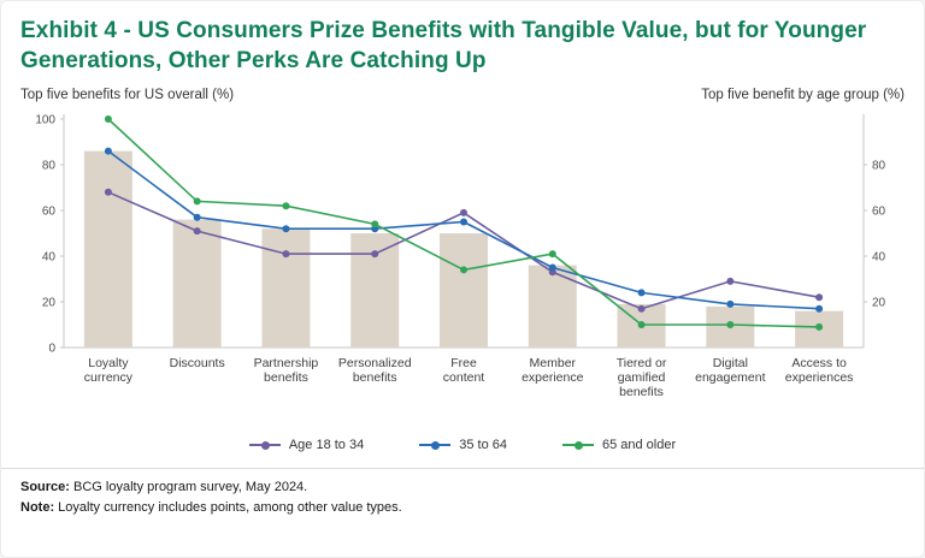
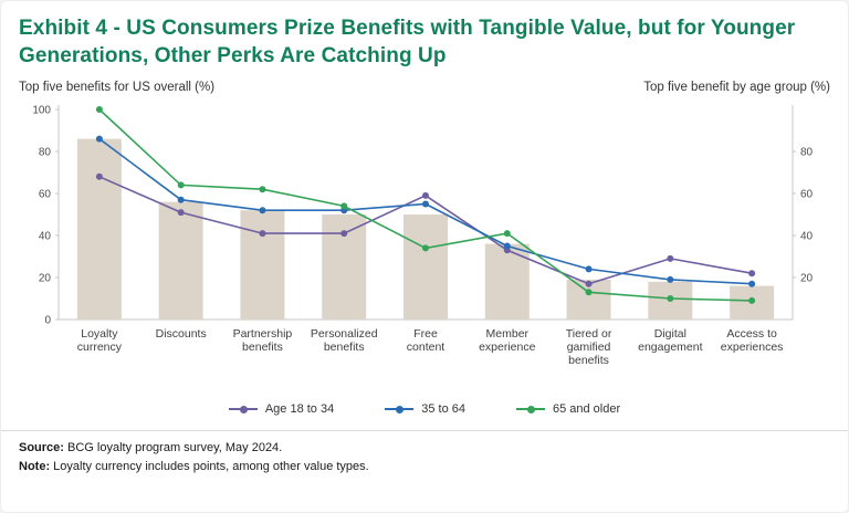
65 and older/Tiered or gamified benefits: 10 -> 13
